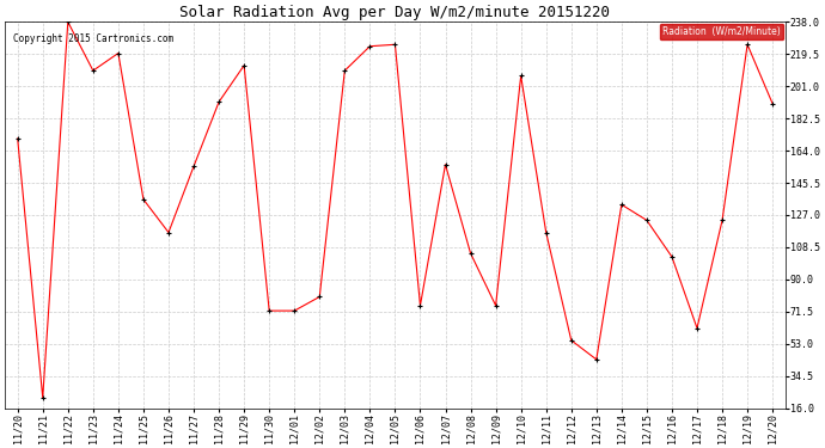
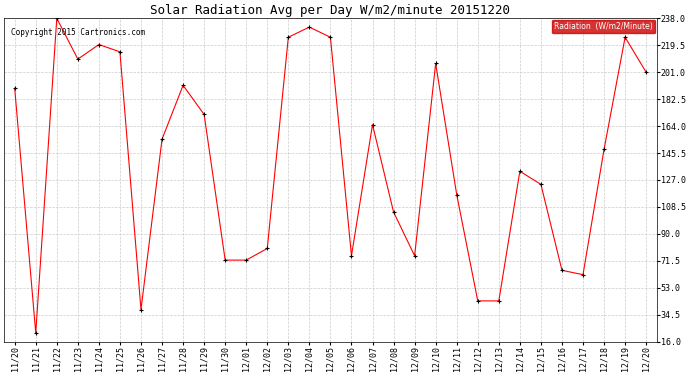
11/20: 171 -> 190
11/25: 136 -> 215
11/26: 117 -> 38
11/29: 213 -> 172
12/03: 210 -> 225
12/04: 224 -> 232
12/07: 156 -> 165
12/12: 55 -> 44
12/16: 103 -> 65
12/18: 124 -> 148
12/20: 191 -> 201
